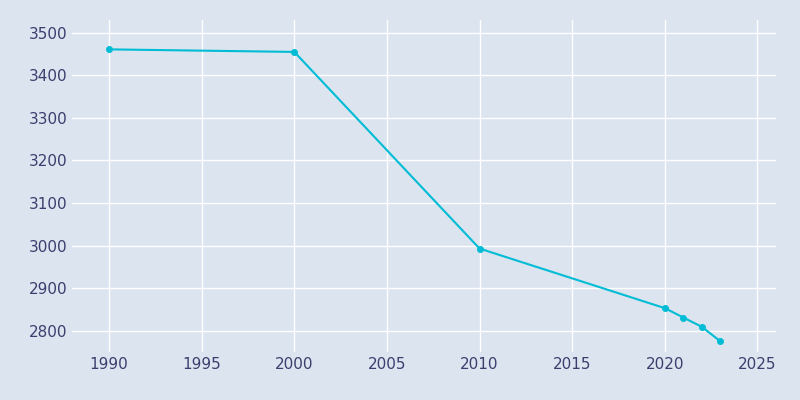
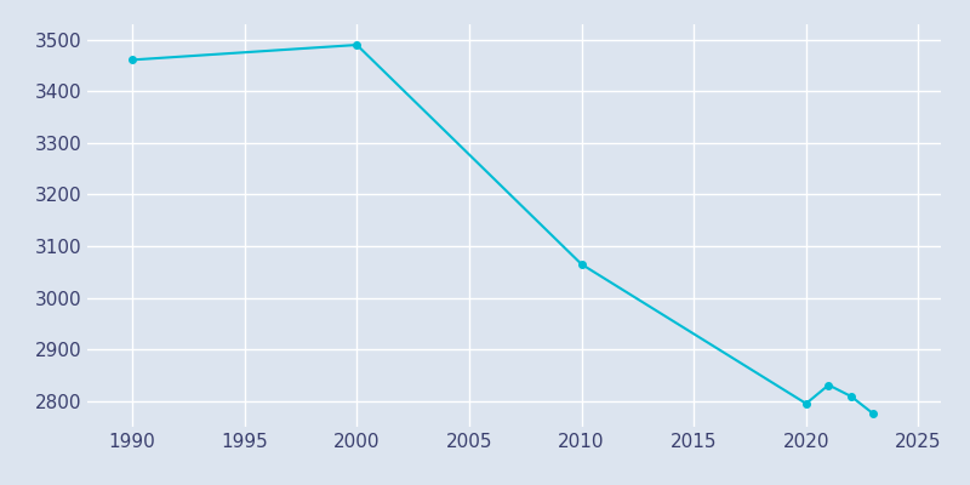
2000: 3455 -> 3490
2010: 2993 -> 3065
2020: 2853 -> 2795
